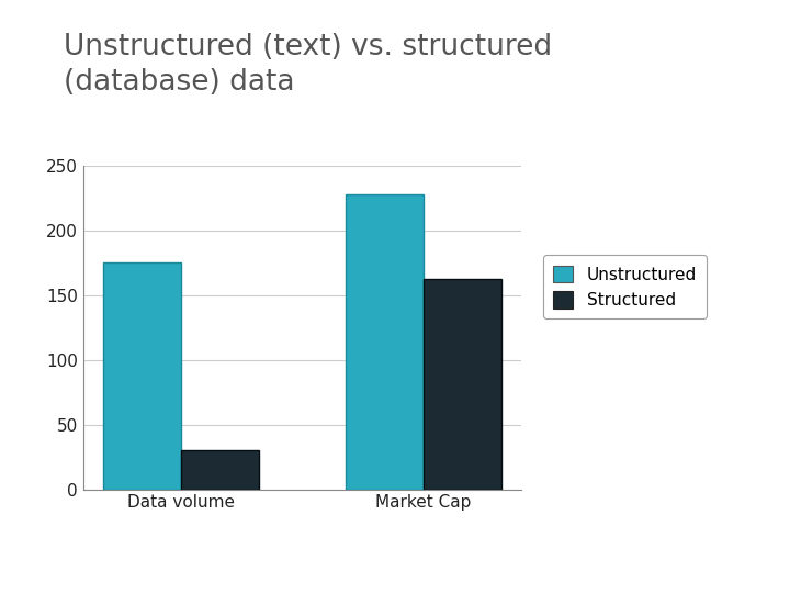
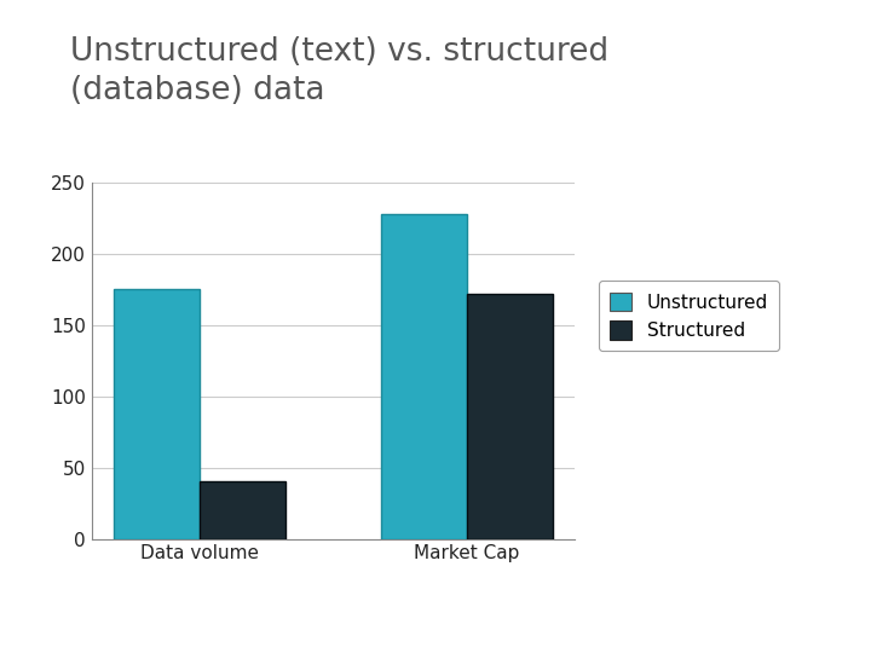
Structured/Data volume: 30 -> 40
Structured/Market Cap: 163 -> 172
